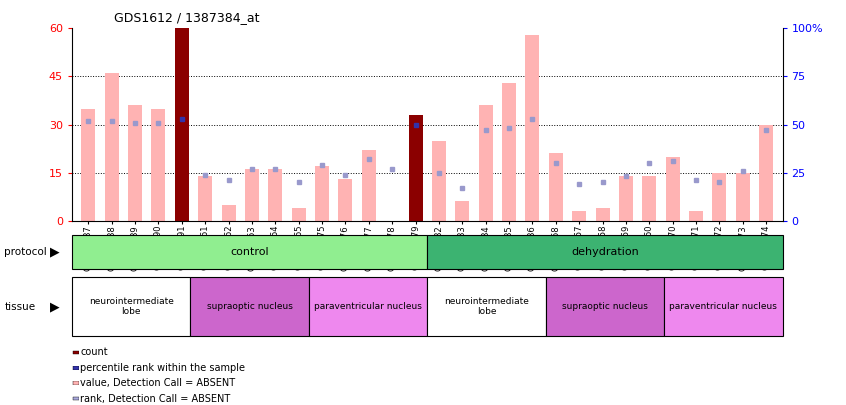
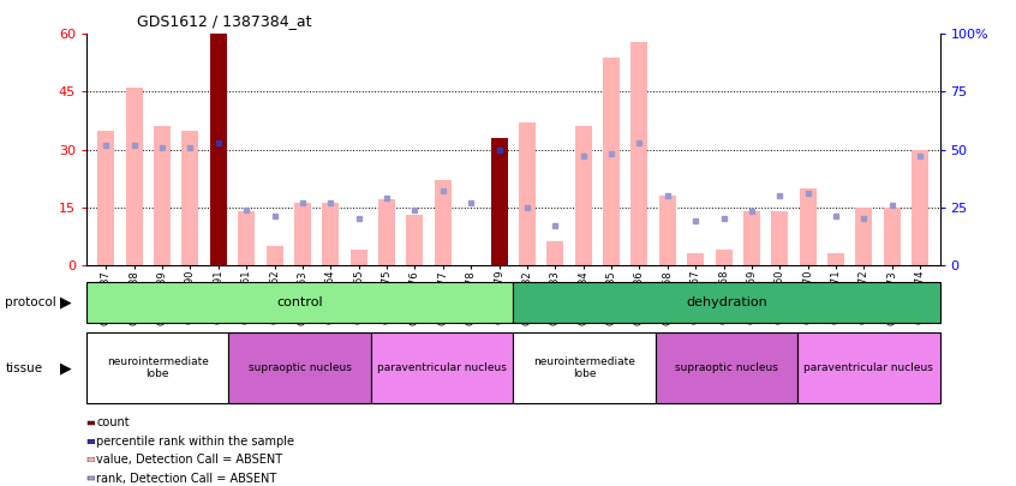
GSM69782: 25 -> 37
GSM69785: 43 -> 54
GSM69268: 21 -> 18
